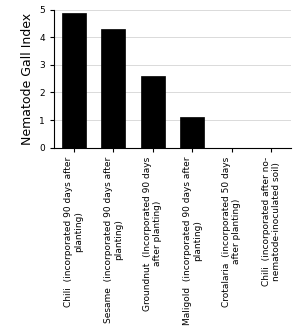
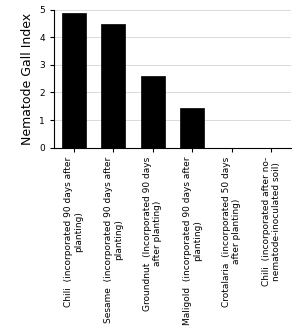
Sesame (incorporated 90 days after planting): 4.30 -> 4.50
Maligold (incorporated 90 days after planting): 1.10 -> 1.45
